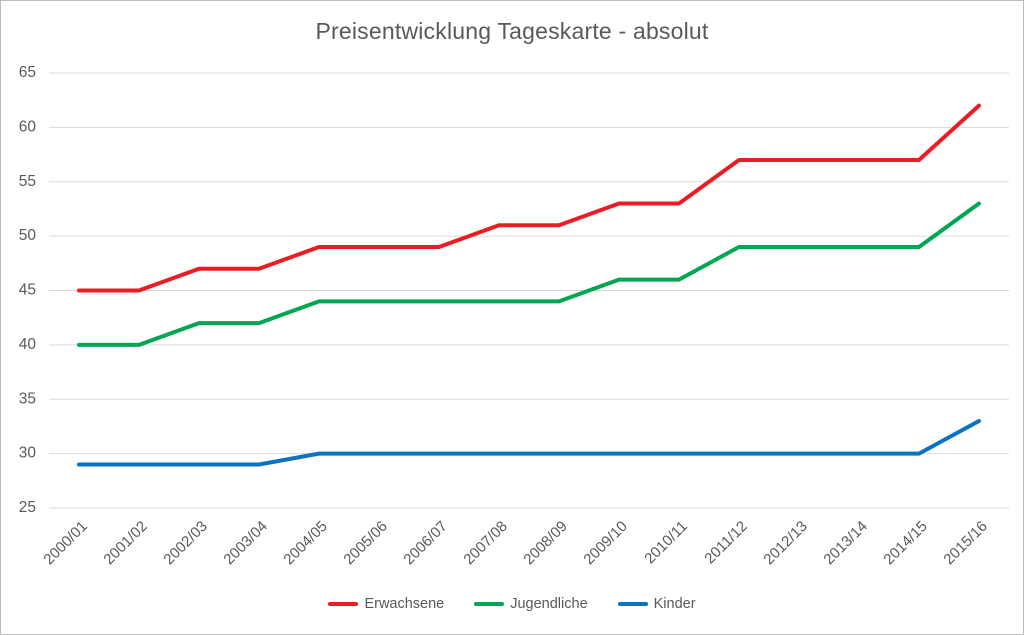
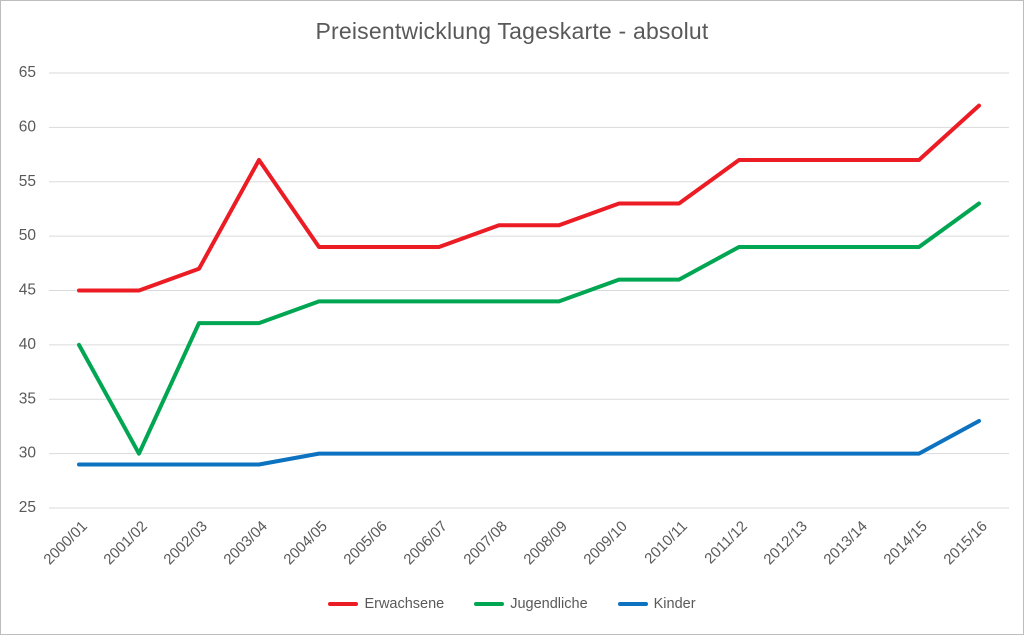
Jugendliche/2001/02: 40 -> 30
Erwachsene/2003/04: 47 -> 57
